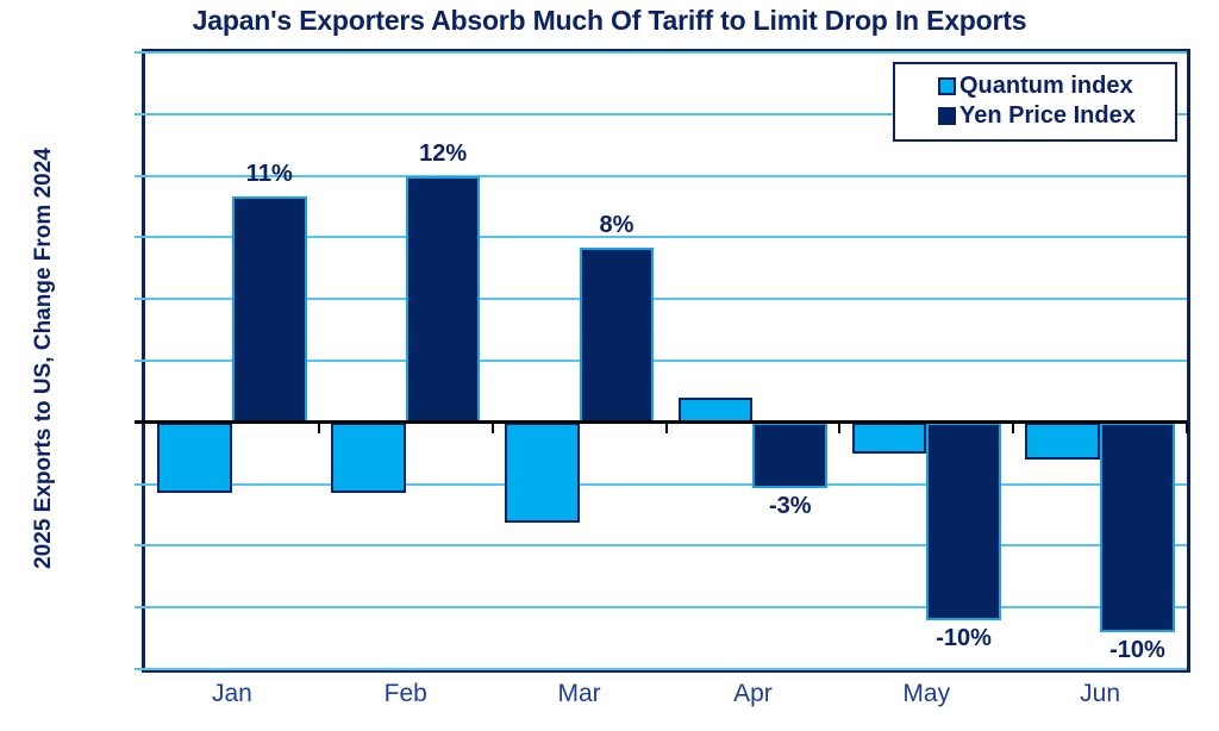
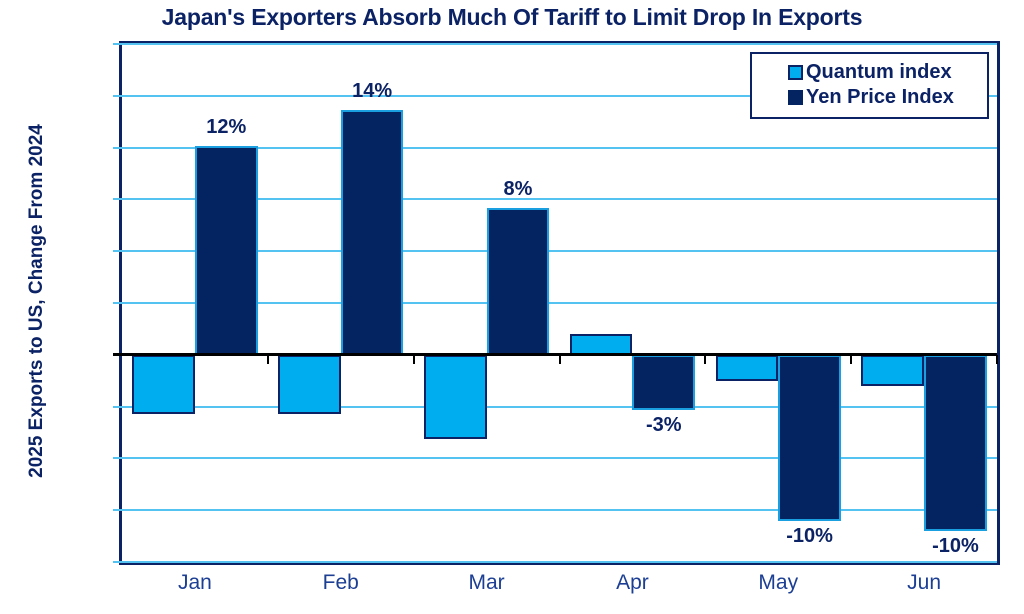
Yen Price Index/Jan: 11% -> 12%
Yen Price Index/Feb: 12% -> 14%
